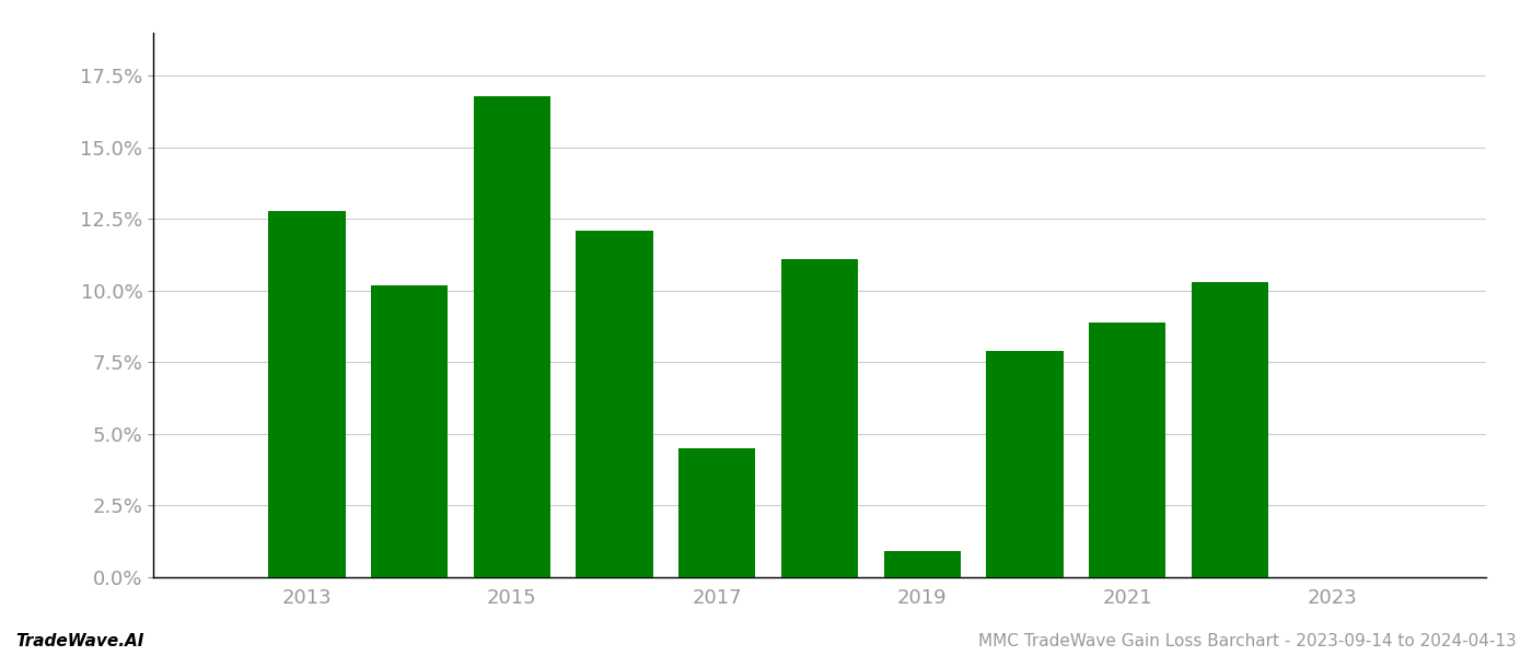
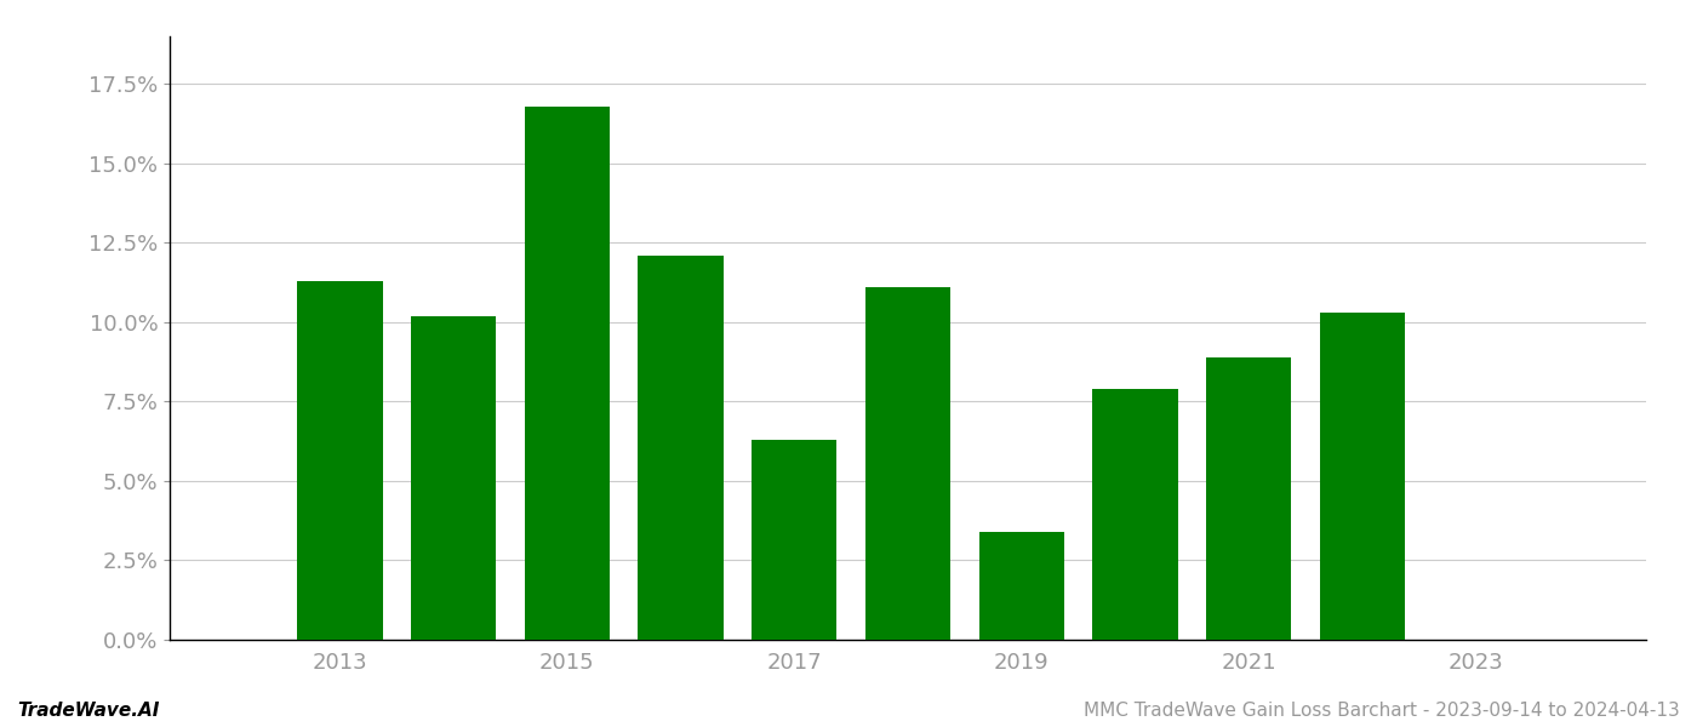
2013: 12.8% -> 11.3%
2017: 4.5% -> 6.3%
2019: 0.9% -> 3.4%
